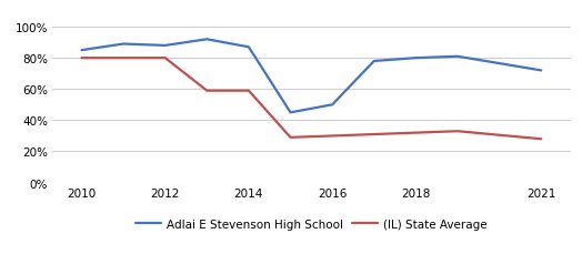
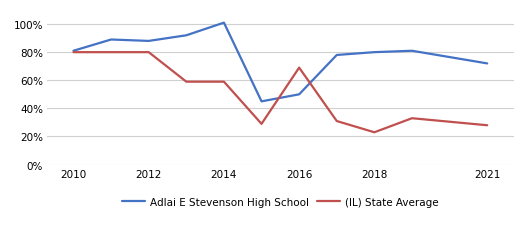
Adlai E Stevenson High School/2010: 85% -> 81%
Adlai E Stevenson High School/2014: 87% -> 101%
(IL) State Average/2016: 30% -> 69%
(IL) State Average/2018: 32% -> 23%
